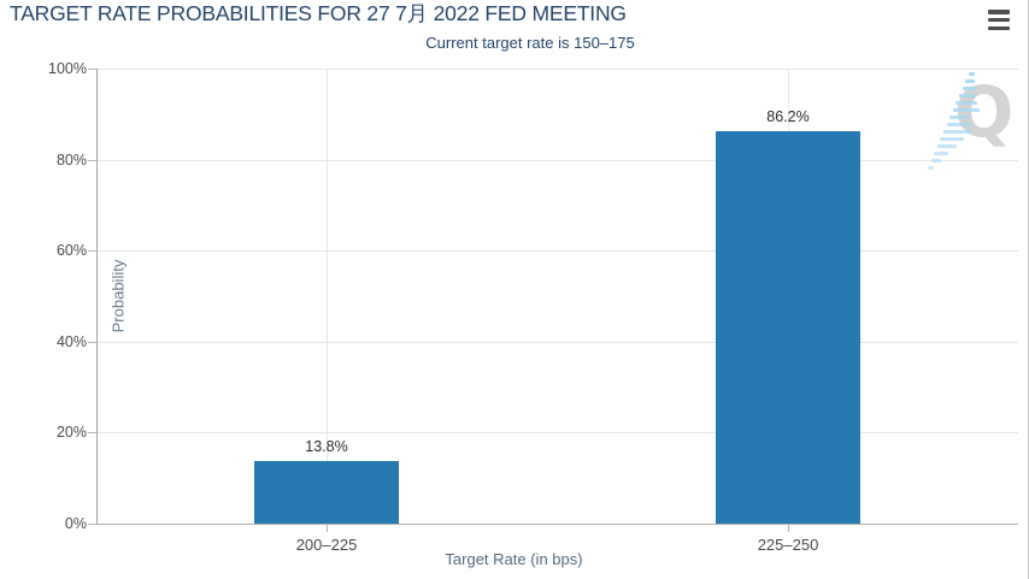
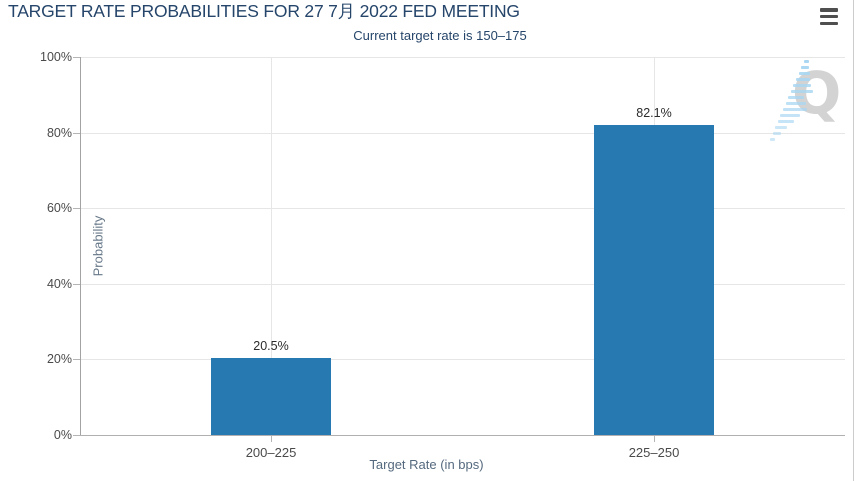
200–225: 13.8% -> 20.5%
225–250: 86.2% -> 82.1%
